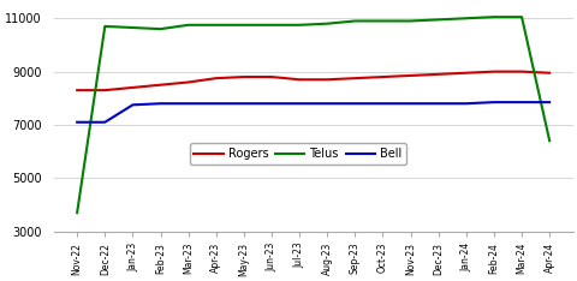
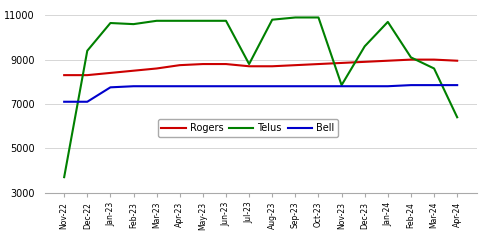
Telus/Dec-22: 10700 -> 9400
Telus/Jul-23: 10750 -> 8800
Telus/Nov-23: 10900 -> 7850
Telus/Dec-23: 10950 -> 9600
Telus/Jan-24: 11000 -> 10700
Telus/Feb-24: 11050 -> 9100
Telus/Mar-24: 11050 -> 8600
